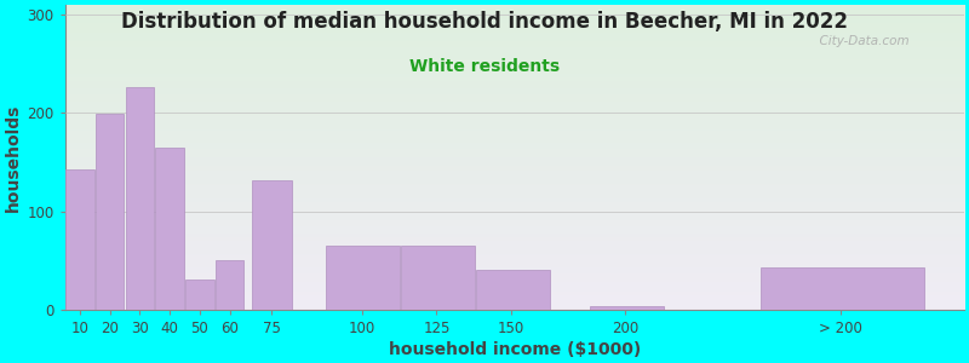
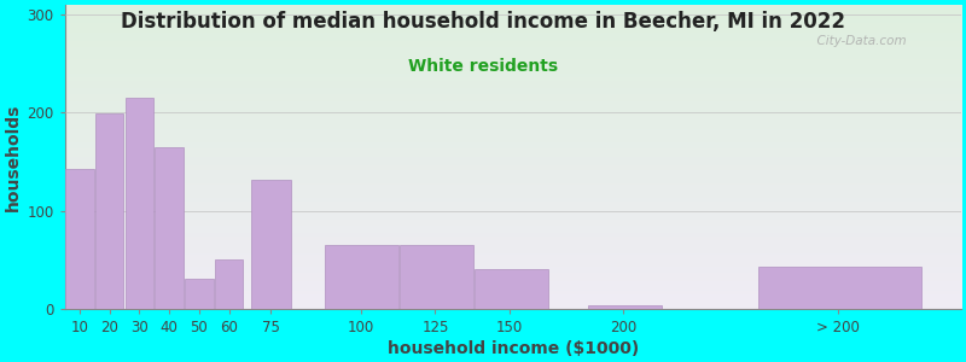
30: 226 -> 215
